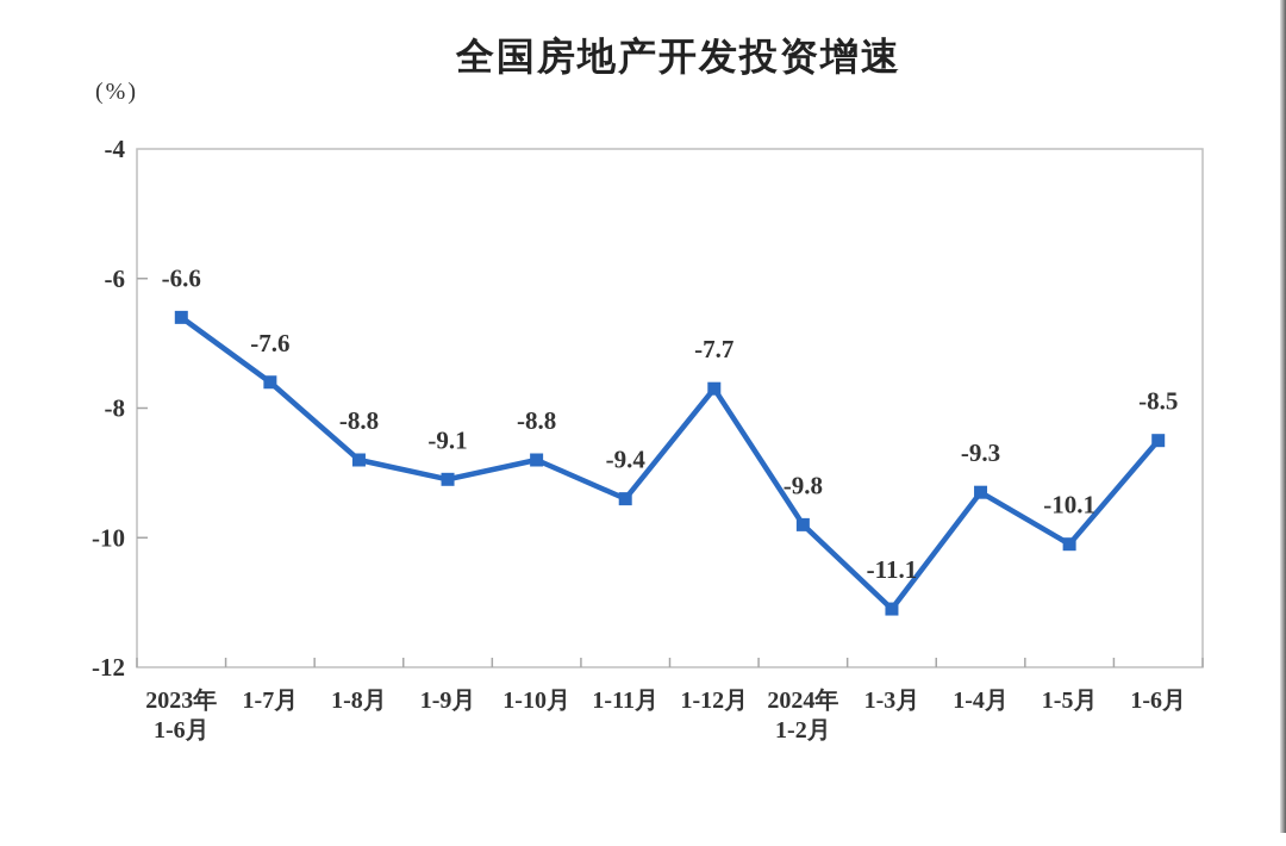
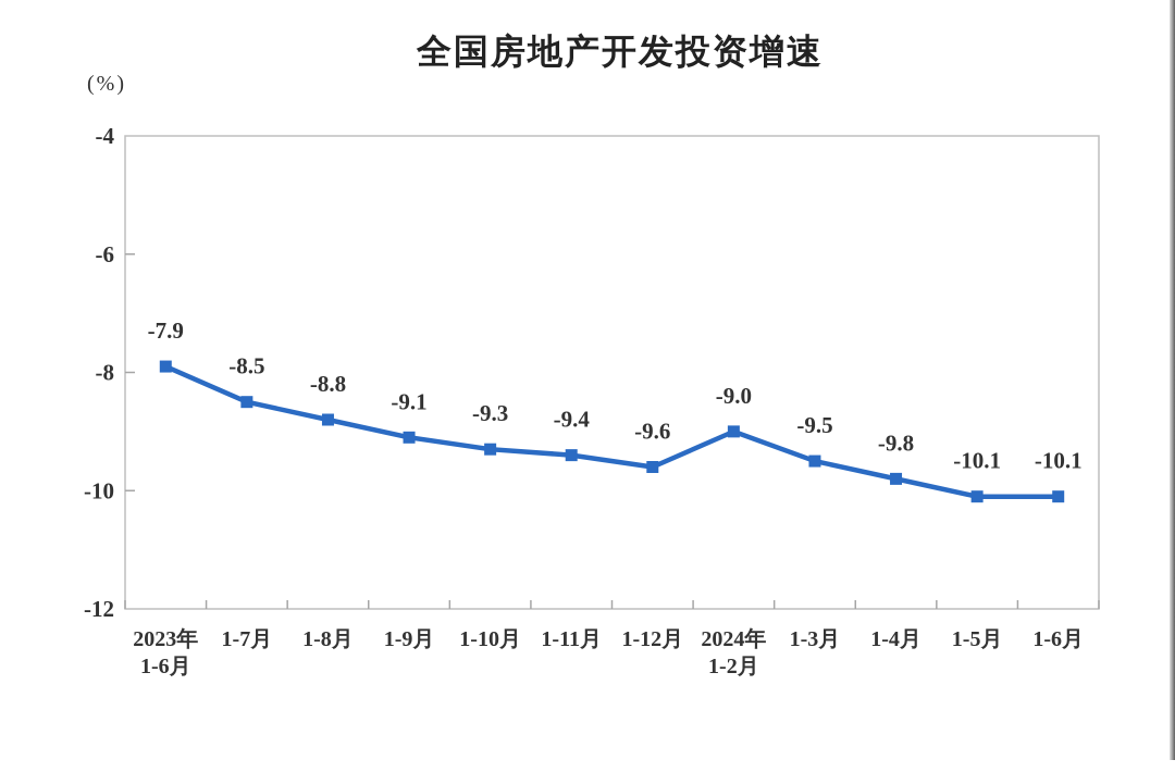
2023年 1-6月: -6.6 -> -7.9
1-7月: -7.6 -> -8.5
1-10月: -8.8 -> -9.3
1-12月: -7.7 -> -9.6
2024年 1-2月: -9.8 -> -9.0
1-3月: -11.1 -> -9.5
1-4月: -9.3 -> -9.8
1-6月: -8.5 -> -10.1
